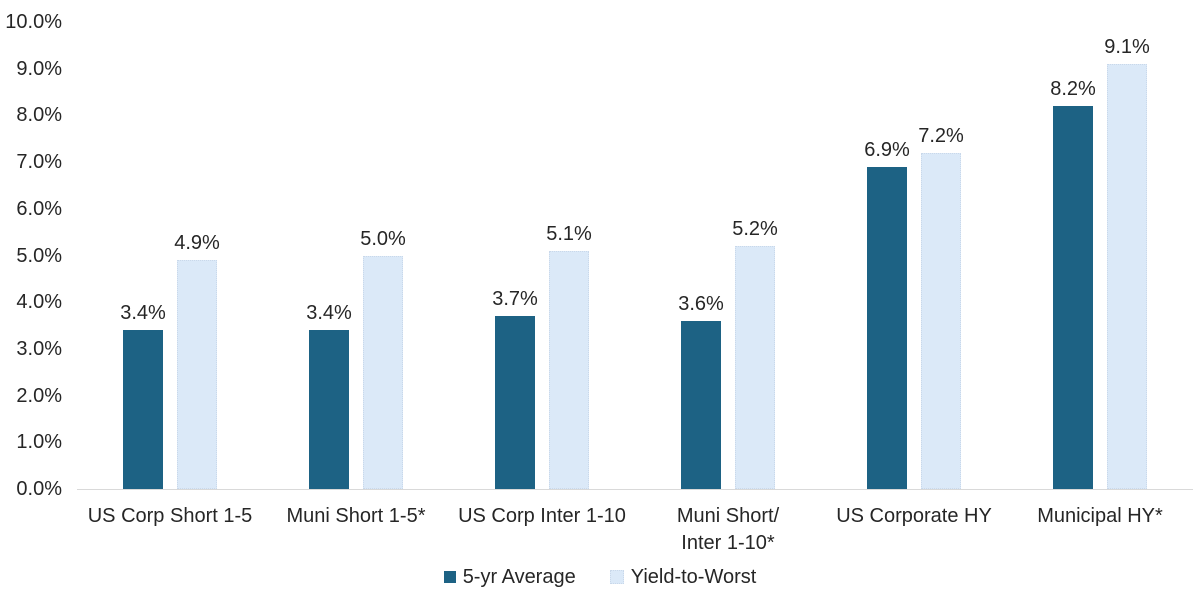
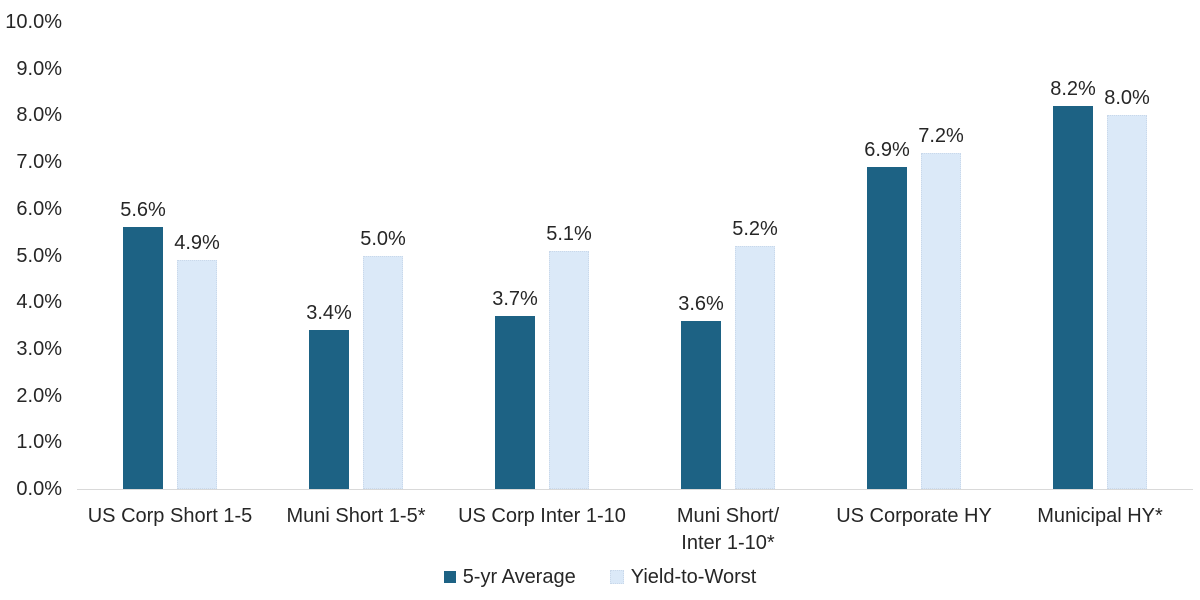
5-yr Average/US Corp Short 1-5: 3.4% -> 5.6%
Yield-to-Worst/Municipal HY*: 9.1% -> 8.0%
